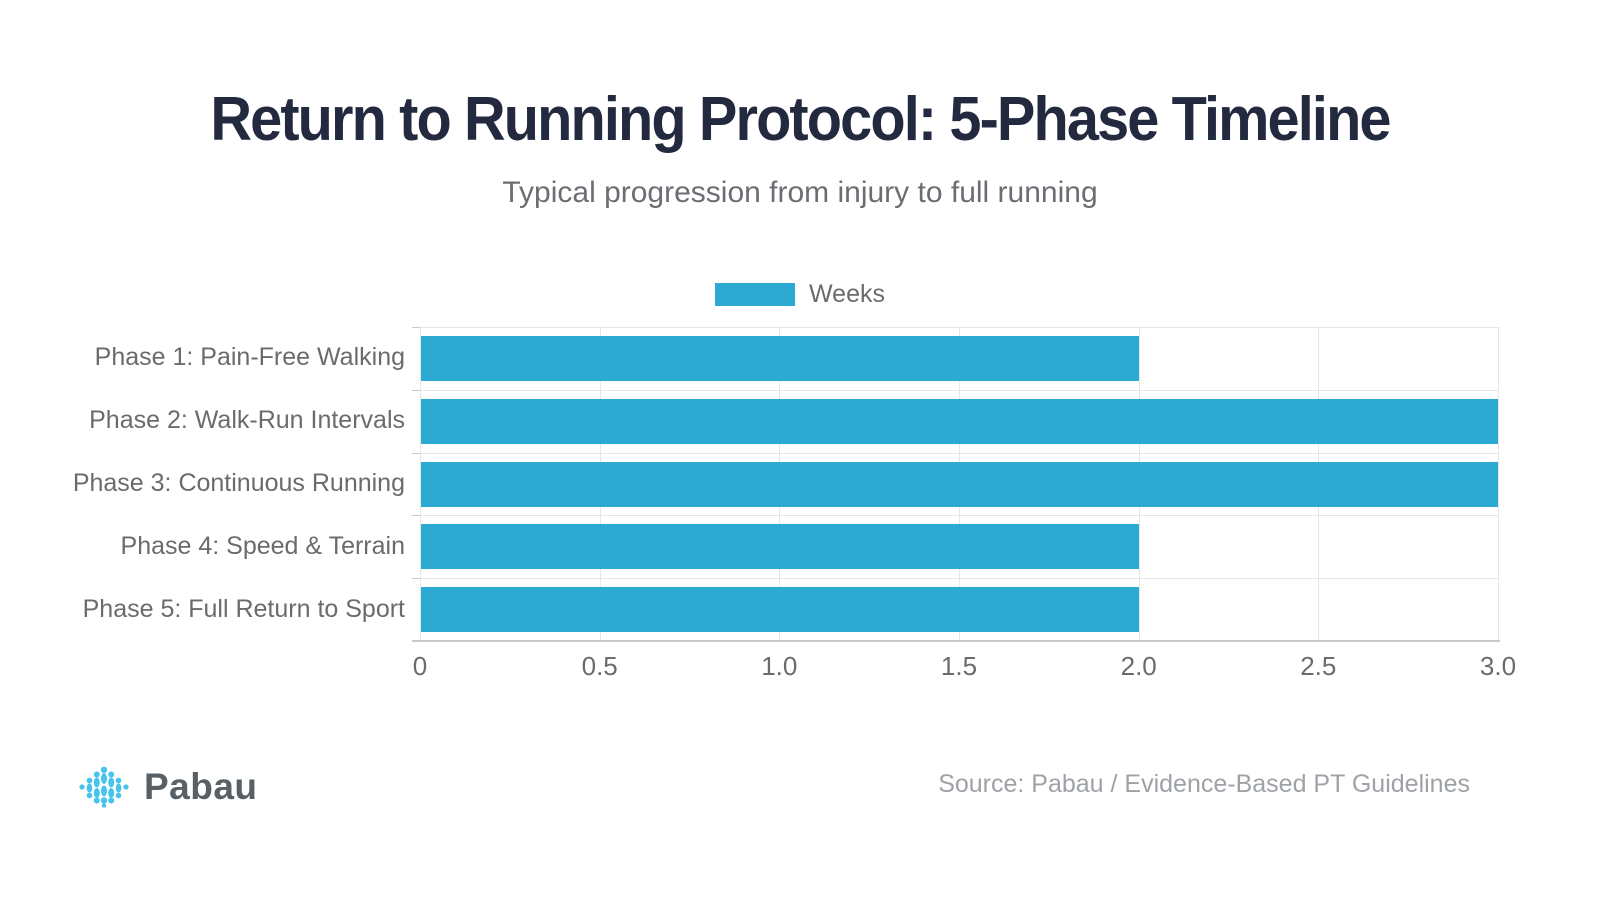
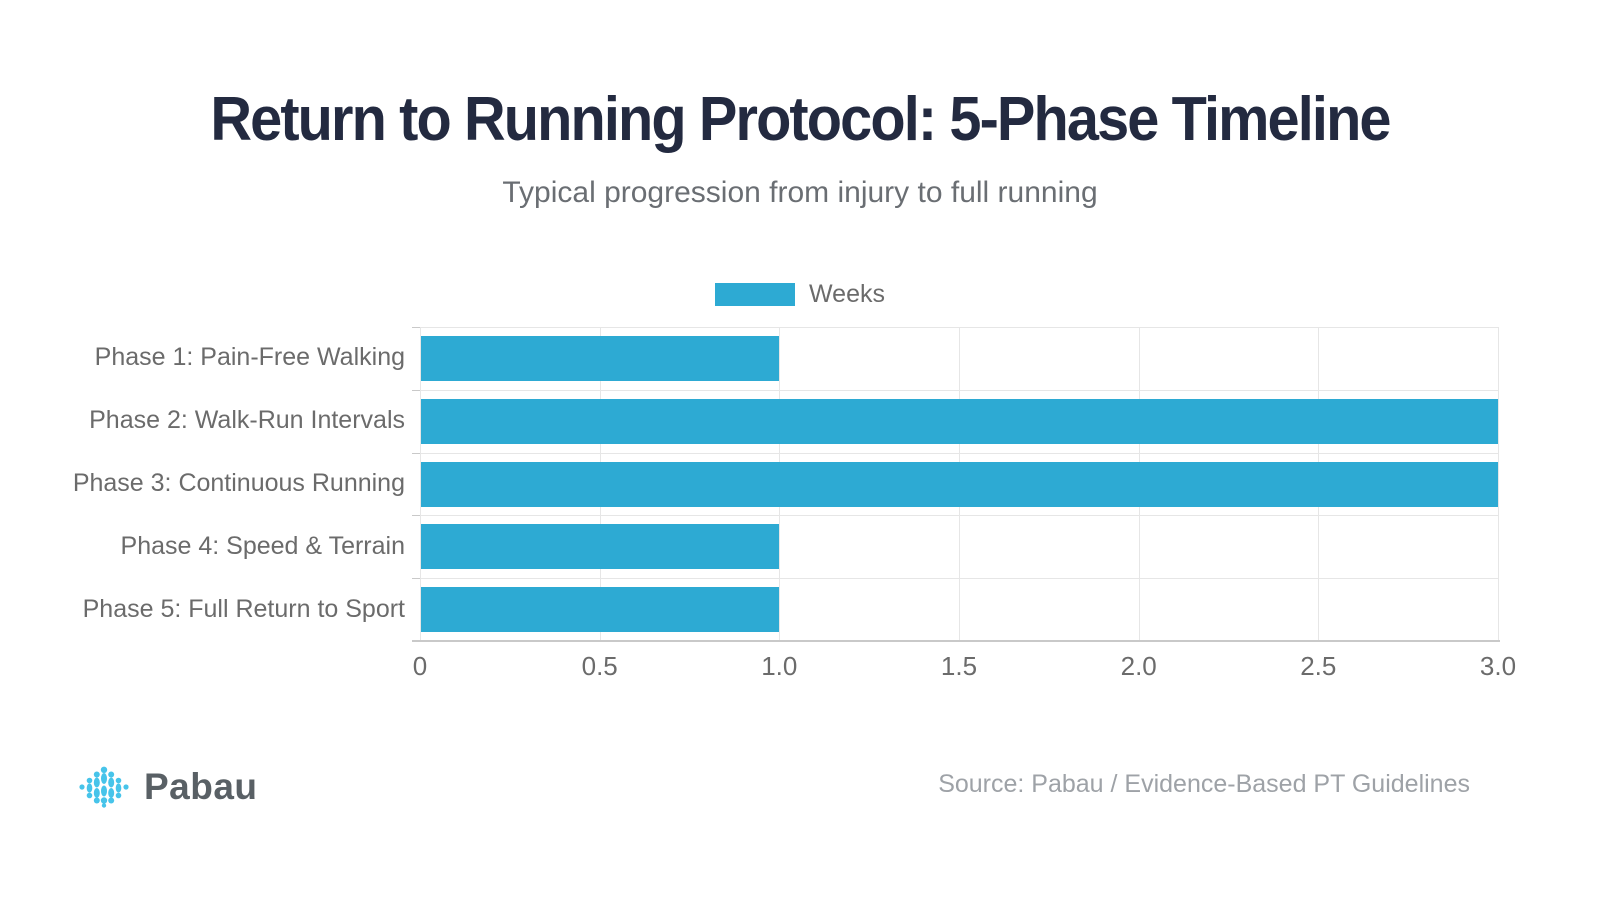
Phase 1: Pain-Free Walking: 2 -> 1
Phase 4: Speed & Terrain: 2 -> 1
Phase 5: Full Return to Sport: 2 -> 1
